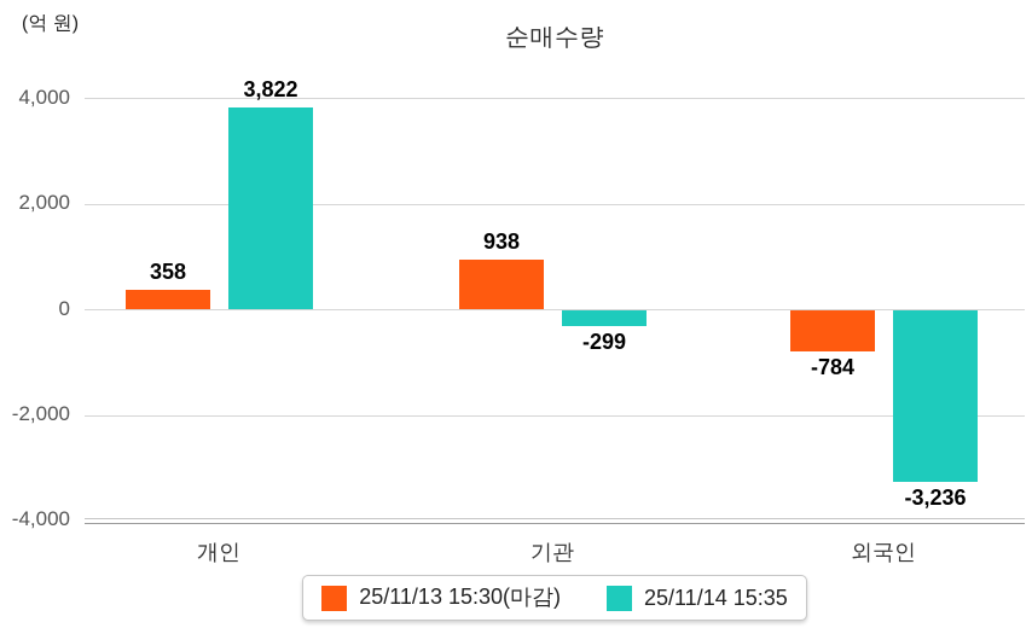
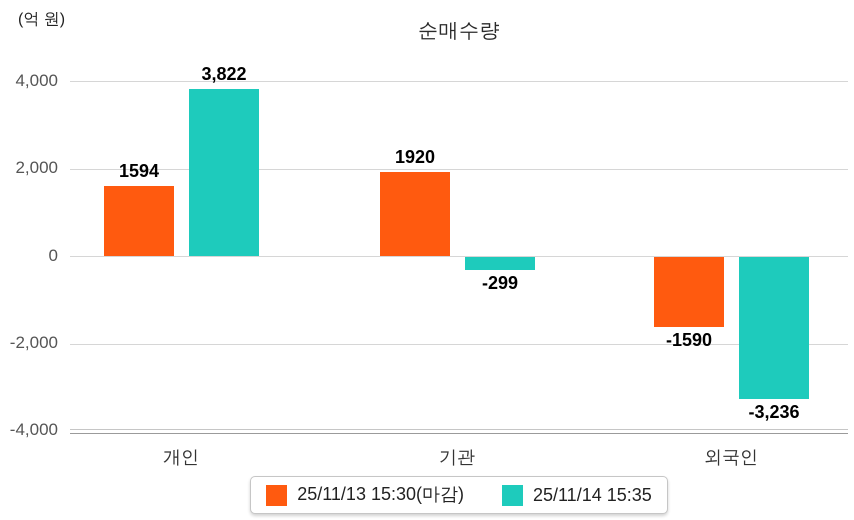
25/11/13 15:30(마감)/개인: 358 -> 1594
25/11/13 15:30(마감)/기관: 938 -> 1920
25/11/13 15:30(마감)/외국인: -784 -> -1590
